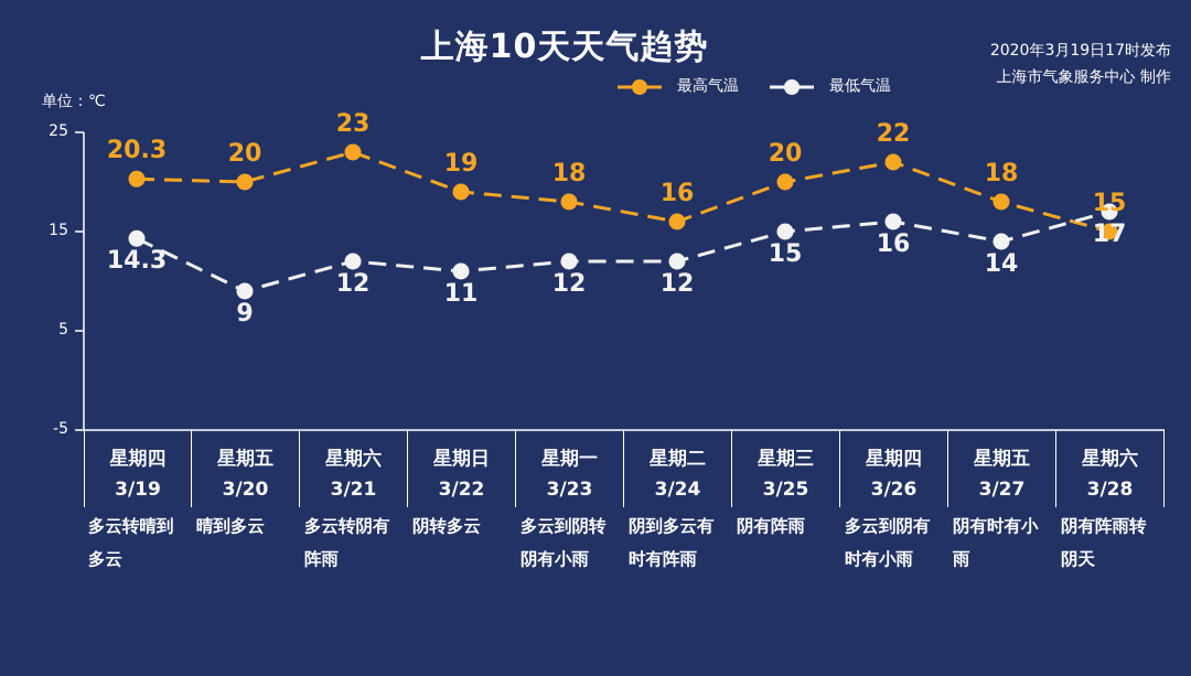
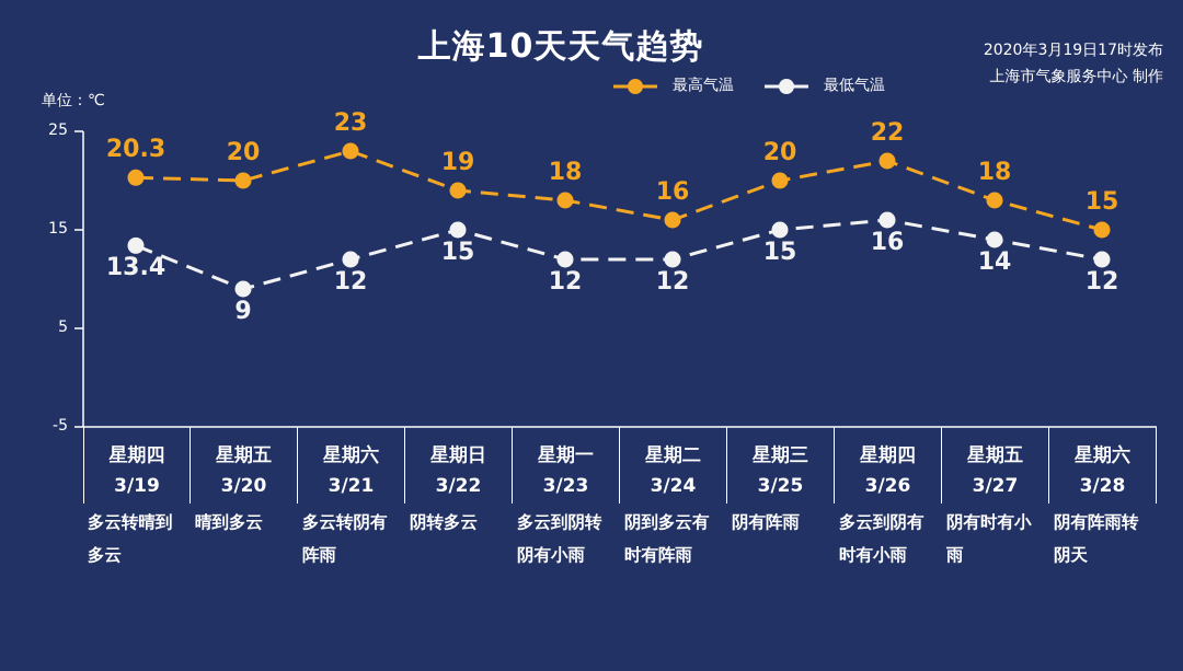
最低气温/3/19: 14.3 -> 13.4
最低气温/3/22: 11 -> 15
最低气温/3/28: 17 -> 12
